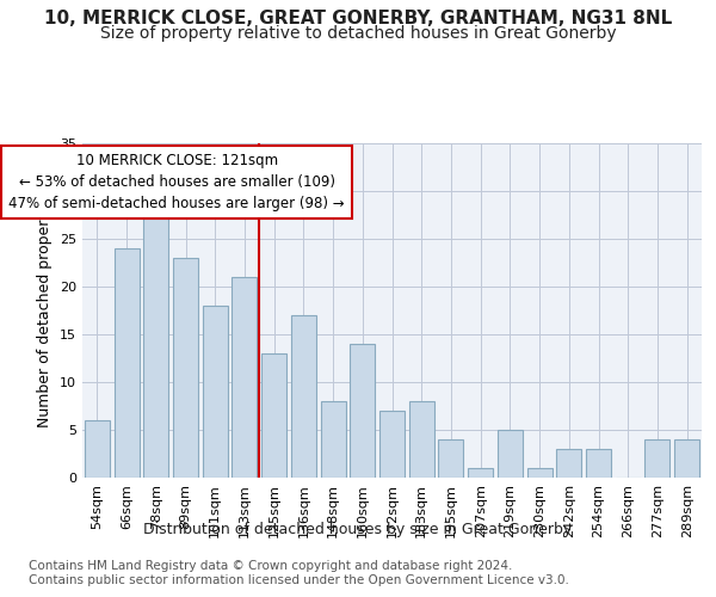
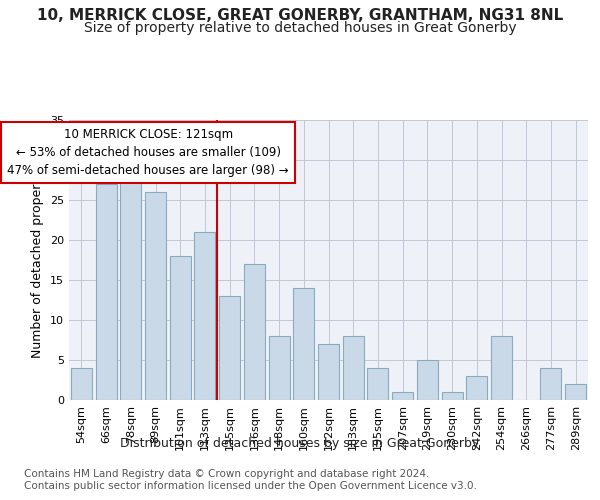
54sqm: 6 -> 4
66sqm: 24 -> 27
89sqm: 23 -> 26
254sqm: 3 -> 8
289sqm: 4 -> 2
